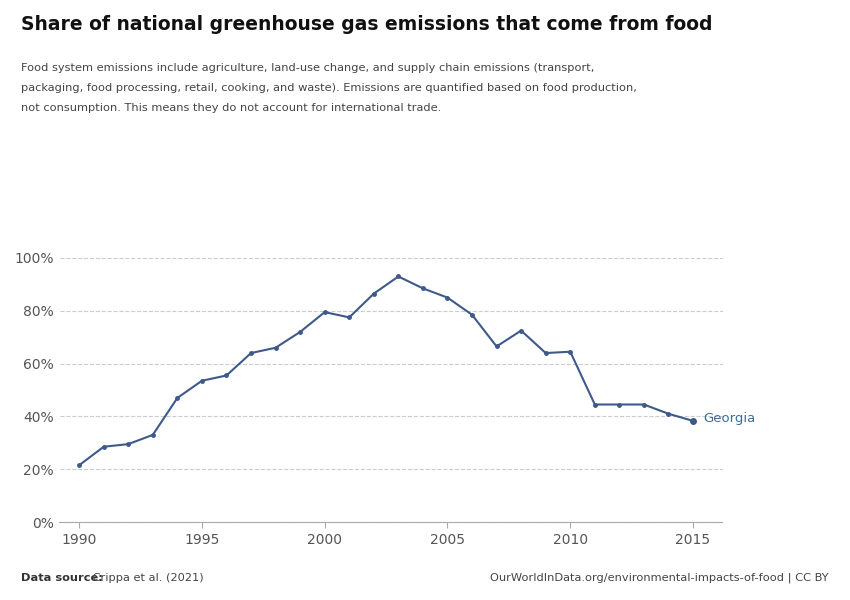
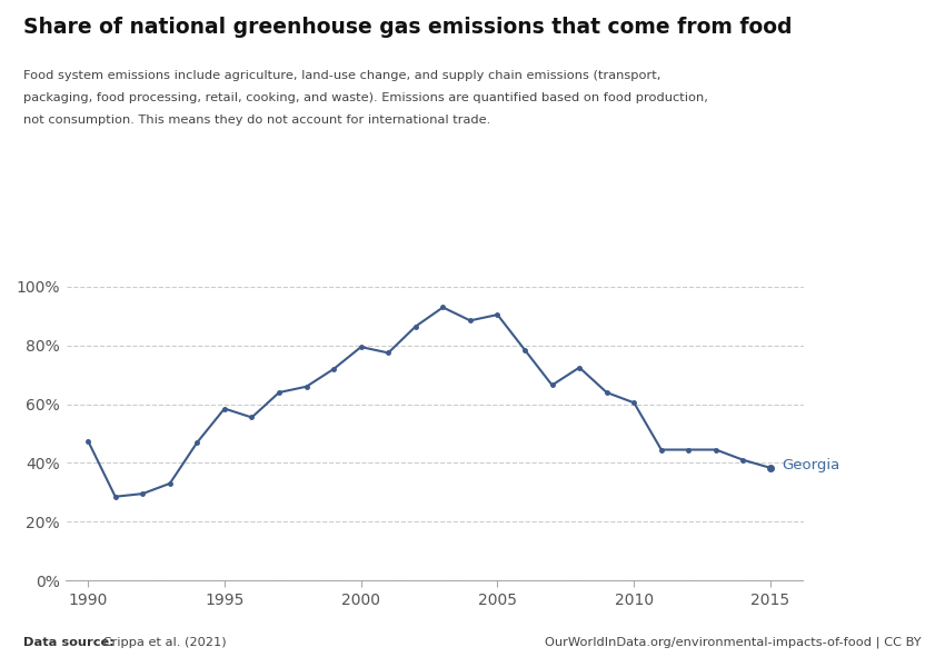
1990: 21.5% -> 47.5%
1995: 53.5% -> 58.5%
2005: 85.0% -> 90.5%
2010: 64.5% -> 60.5%
